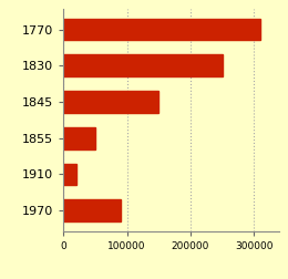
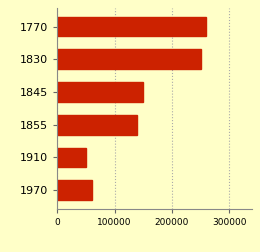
1770: 310000 -> 260000
1855: 50000 -> 140000
1910: 20000 -> 50000
1970: 90000 -> 60000
